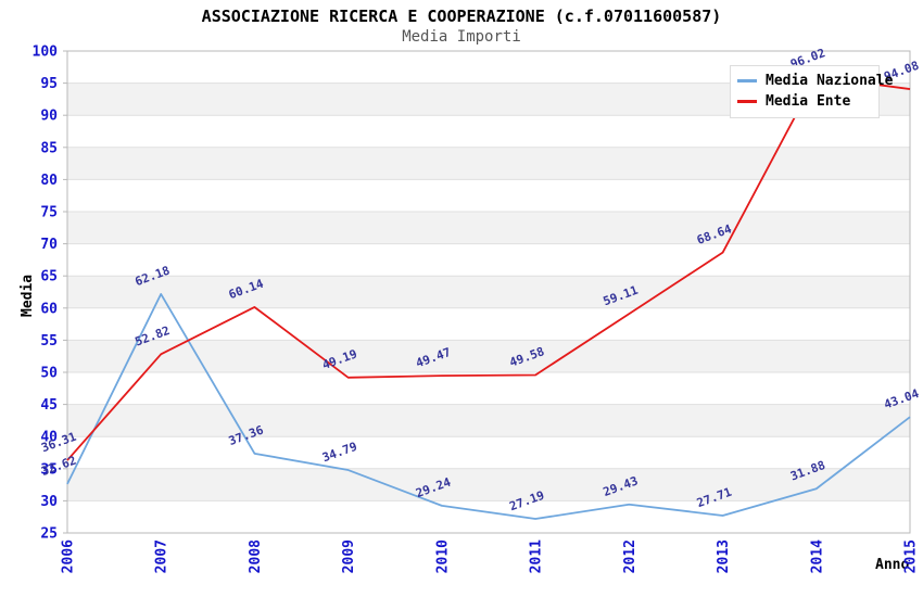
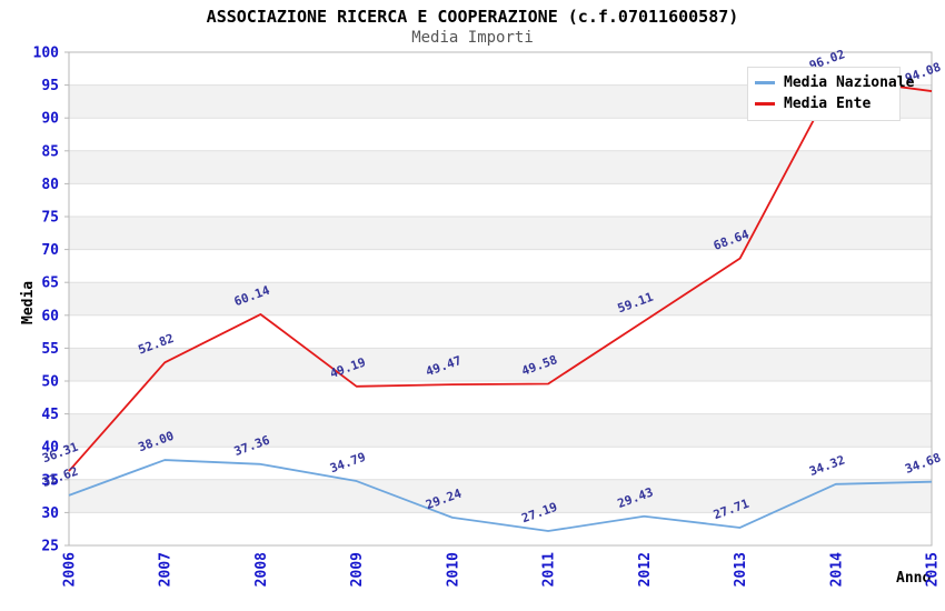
Media Nazionale/2007: 62.18 -> 38.00
Media Nazionale/2014: 31.88 -> 34.32
Media Nazionale/2015: 43.04 -> 34.68
